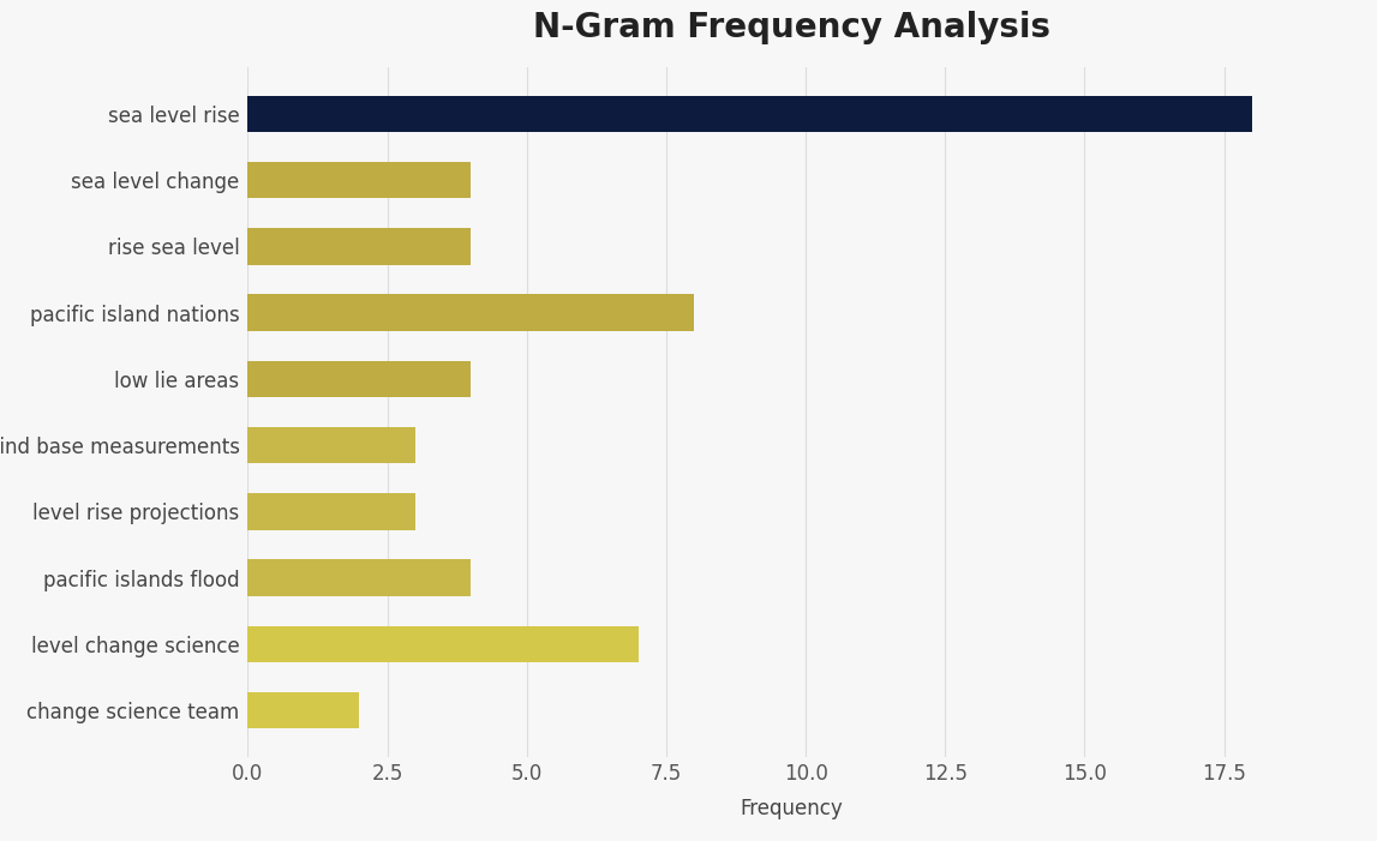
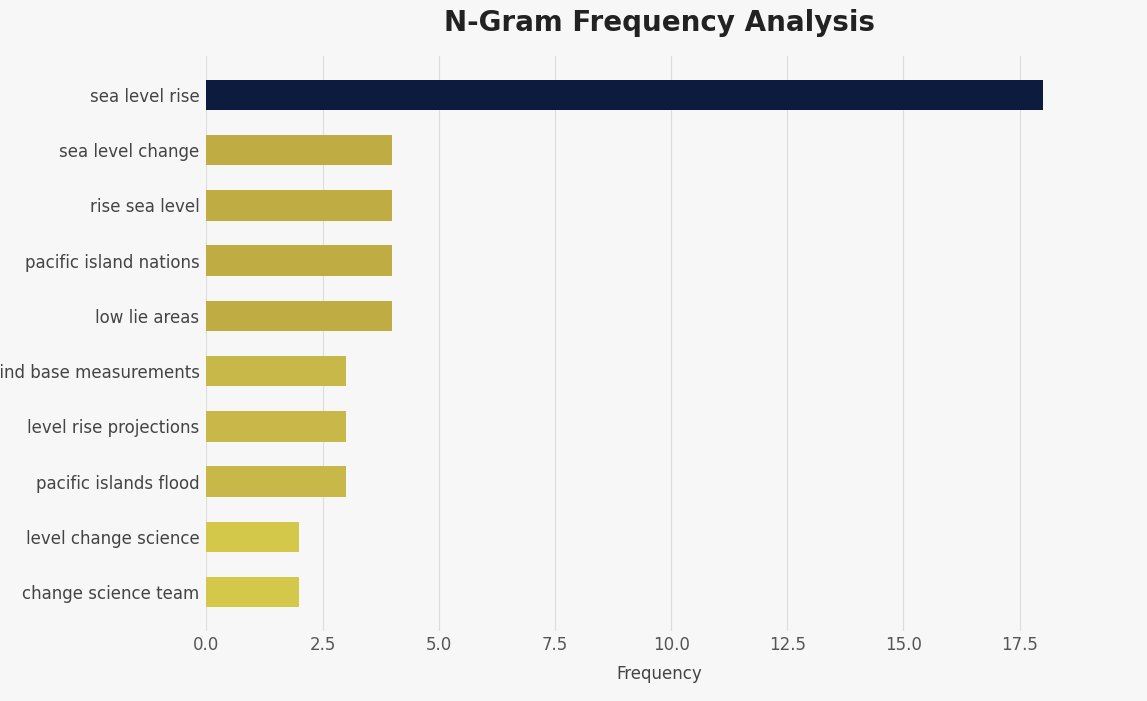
pacific island nations: 8 -> 4
pacific islands flood: 4 -> 3
level change science: 7 -> 2
